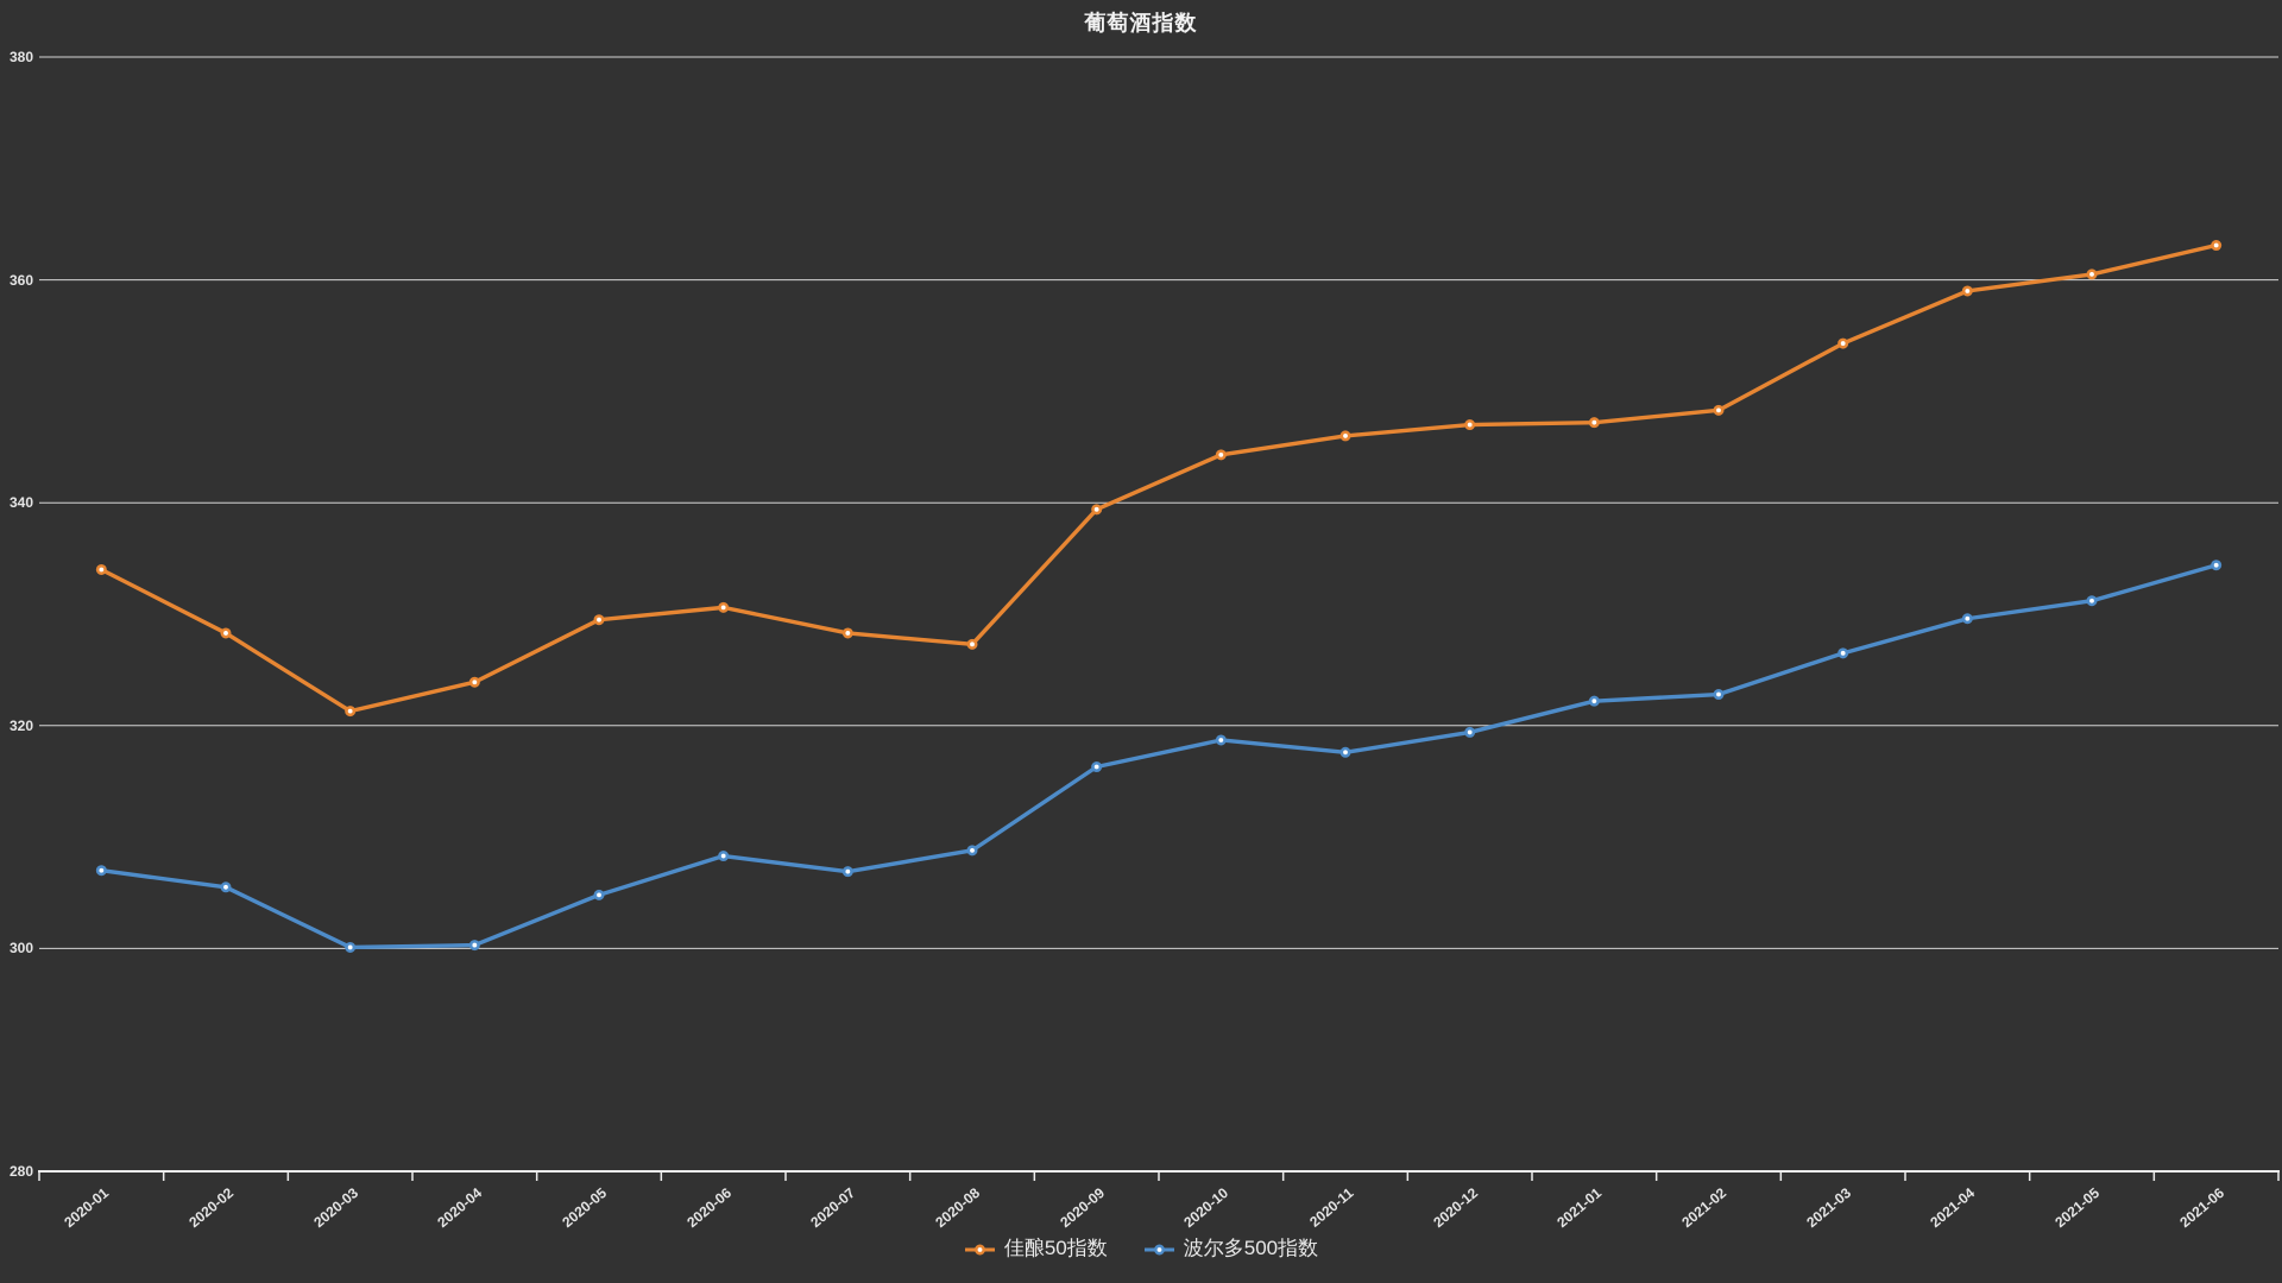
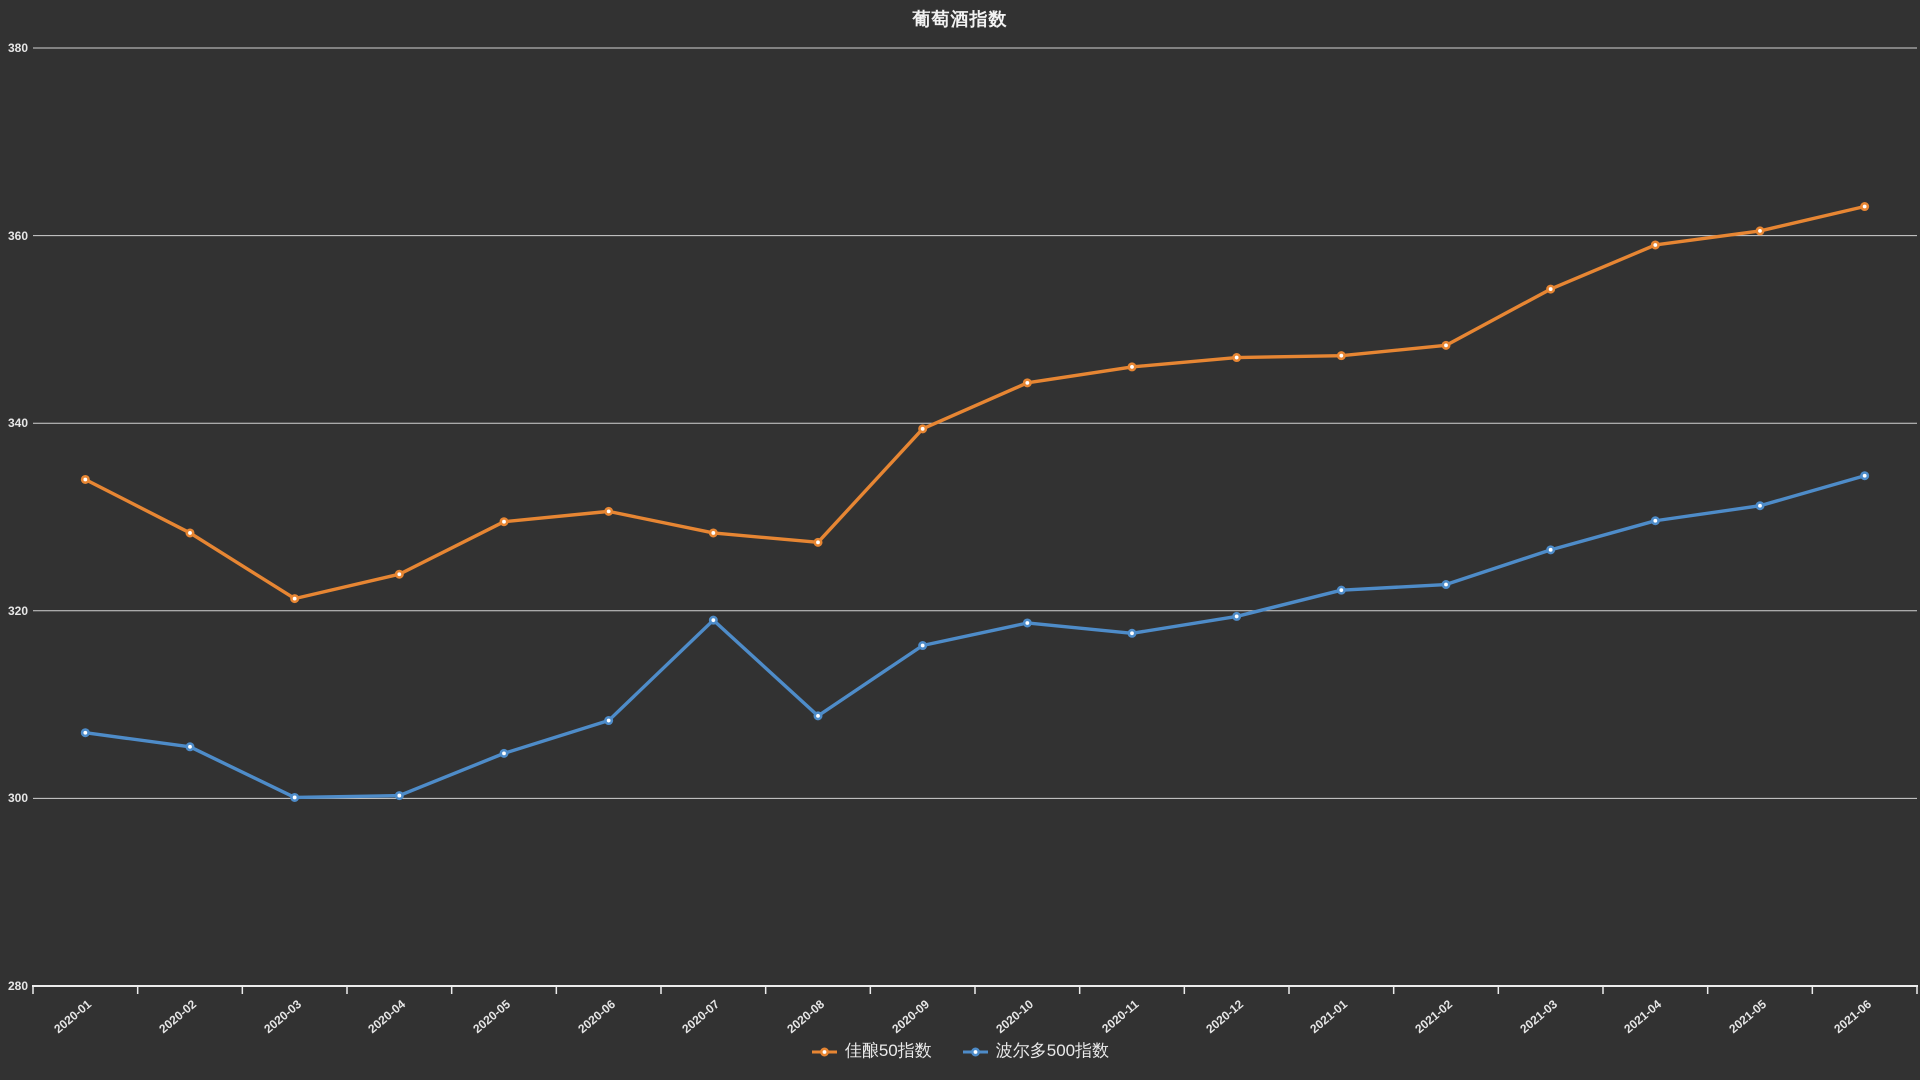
波尔多500指数/2020-07: 307 -> 319
